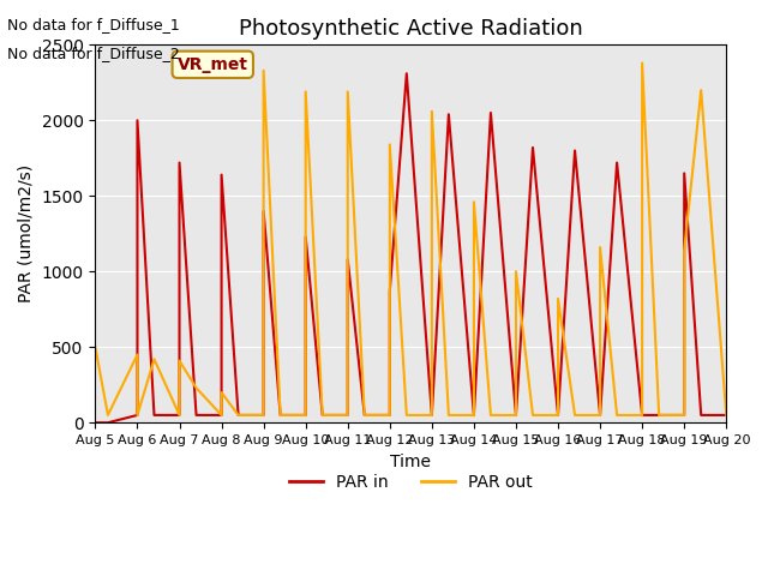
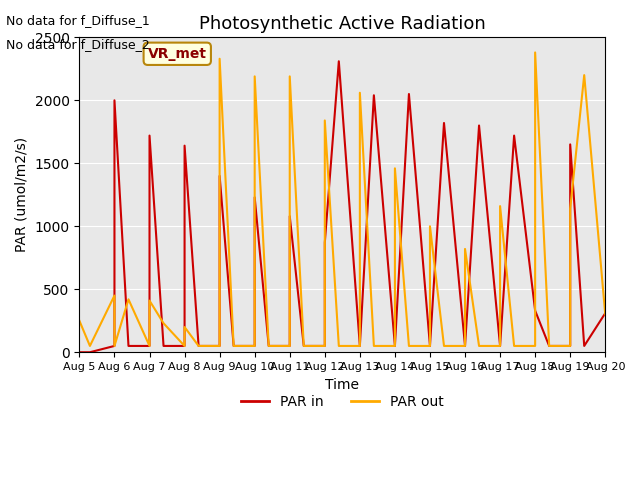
PAR out/Aug 5: 500 -> 250
PAR in/Aug 18: 50 -> 330
PAR in/Aug 20: 50 -> 310
PAR out/Aug 20: 50 -> 300
